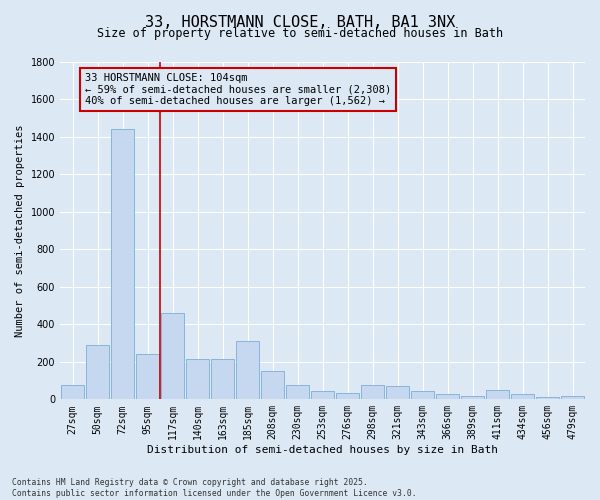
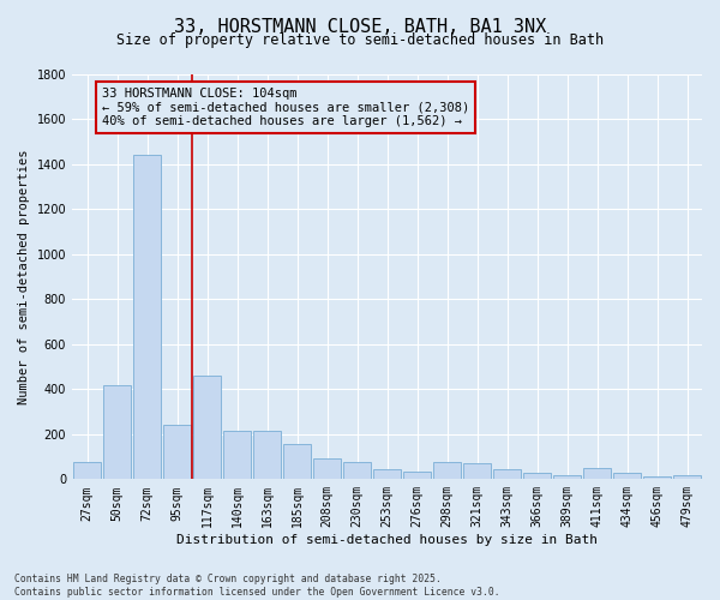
50sqm: 290 -> 420
185sqm: 310 -> 160
208sqm: 150 -> 90
